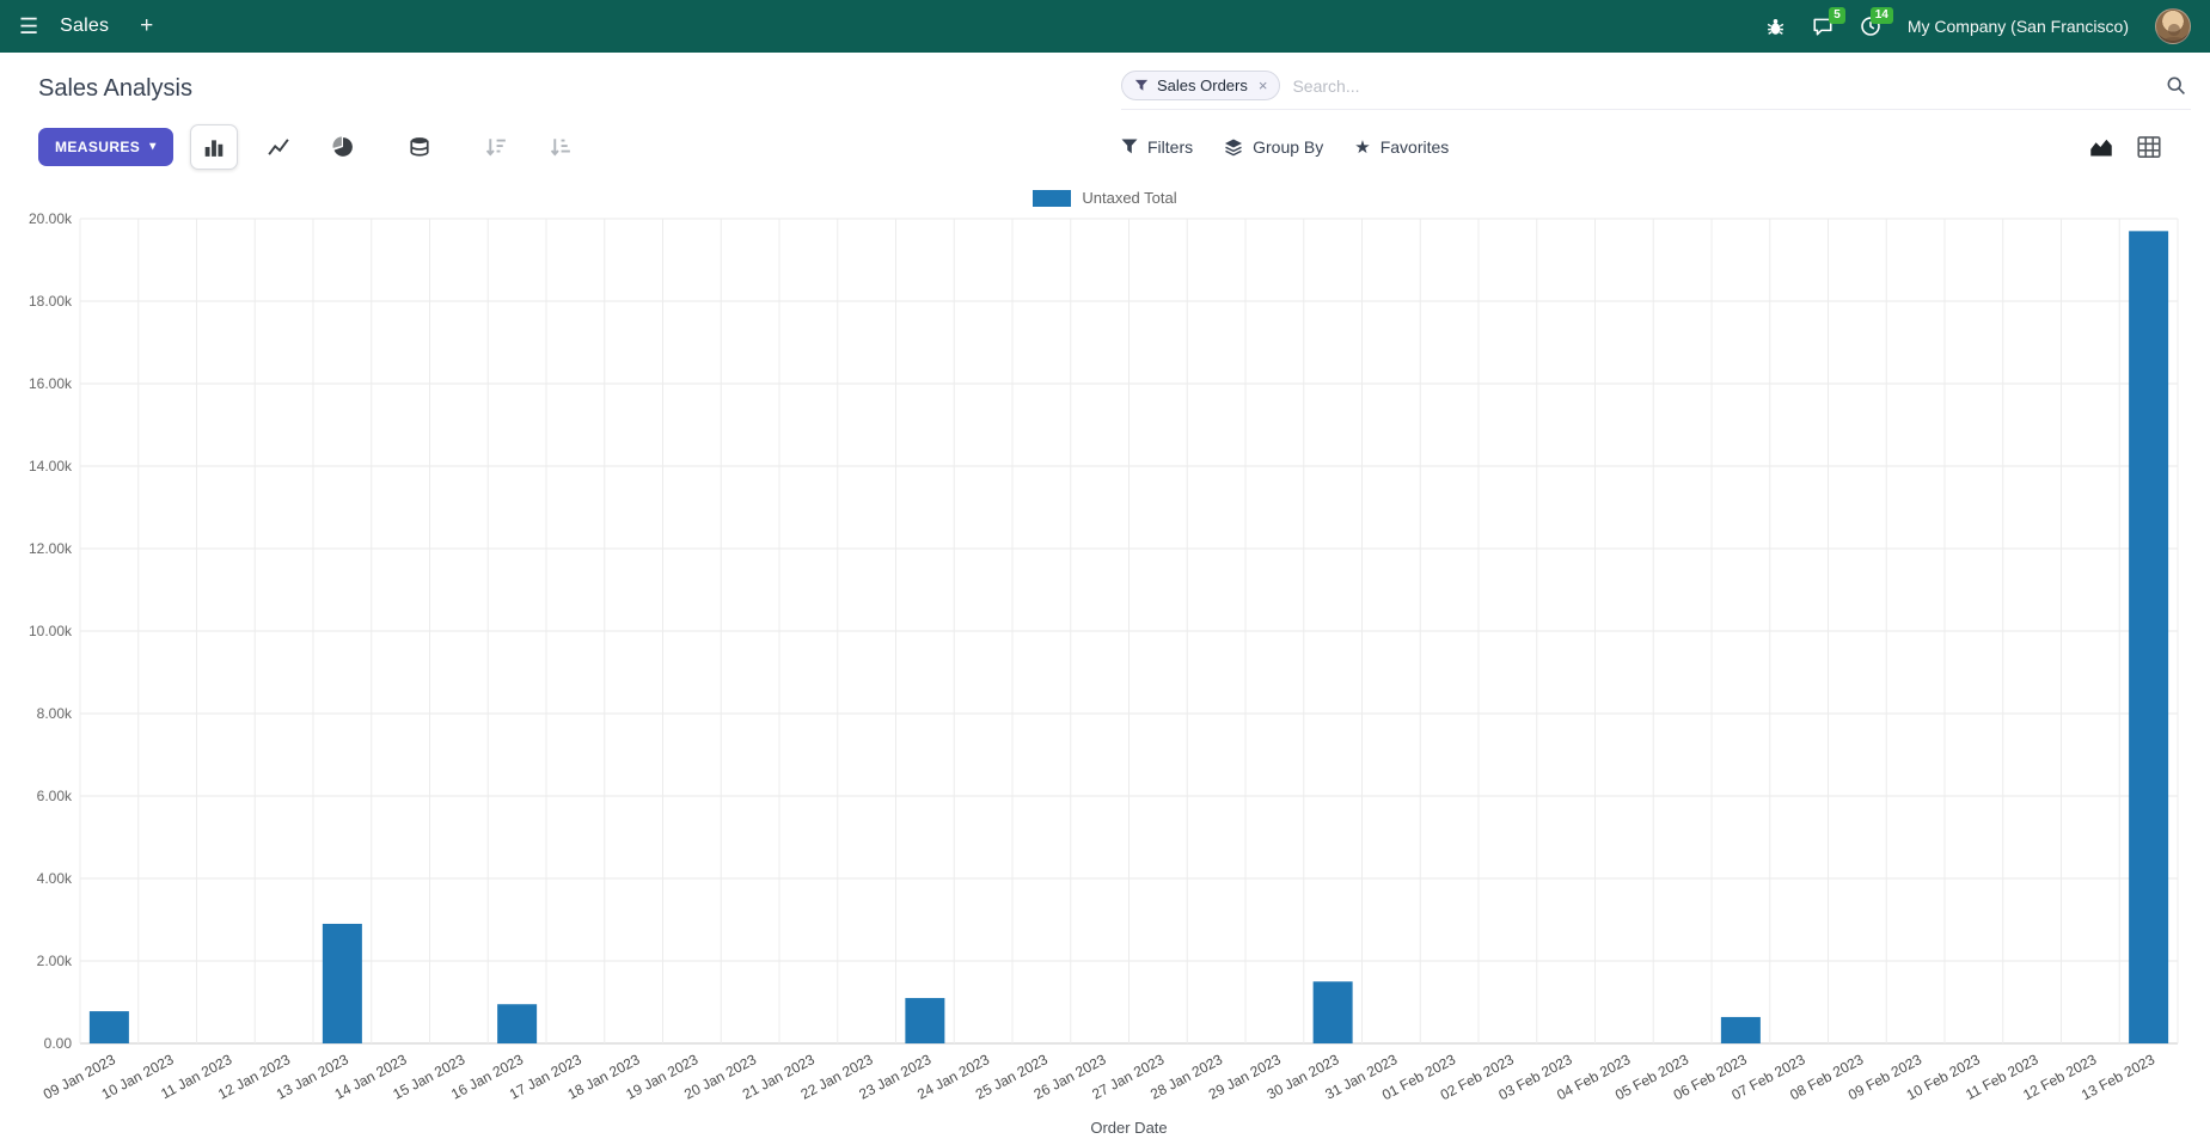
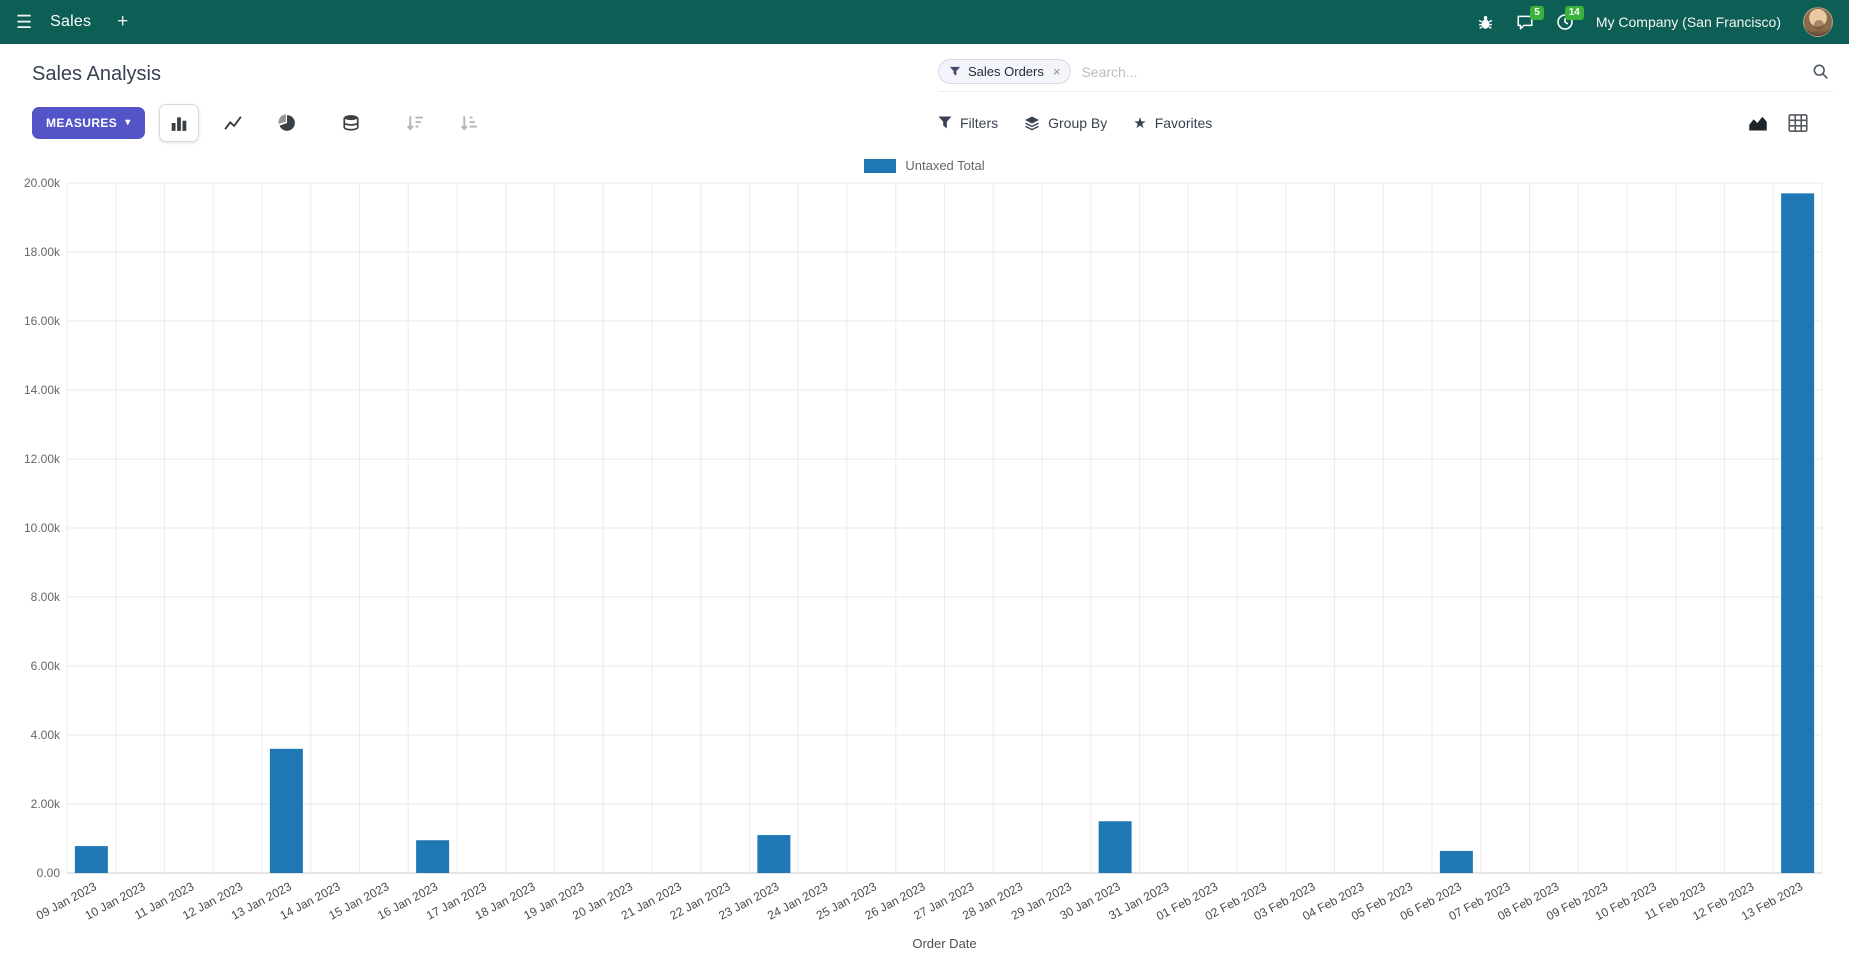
13 Jan 2023: 2.9k -> 3.6k
